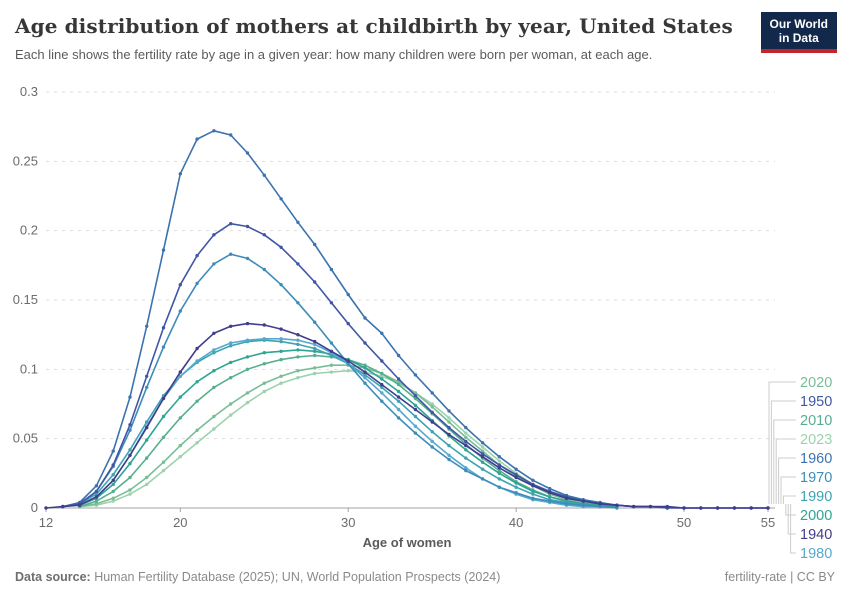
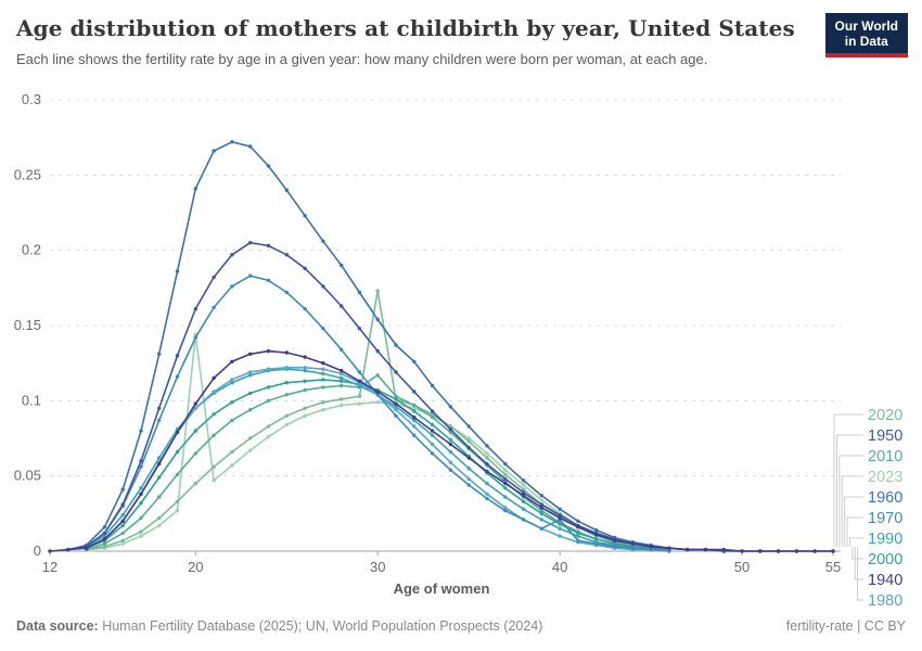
2023/20: 0.037 -> 0.144
2020/30: 0.103 -> 0.173
2010/30: 0.107 -> 0.117
1970/40: 0.011 -> 0.021
